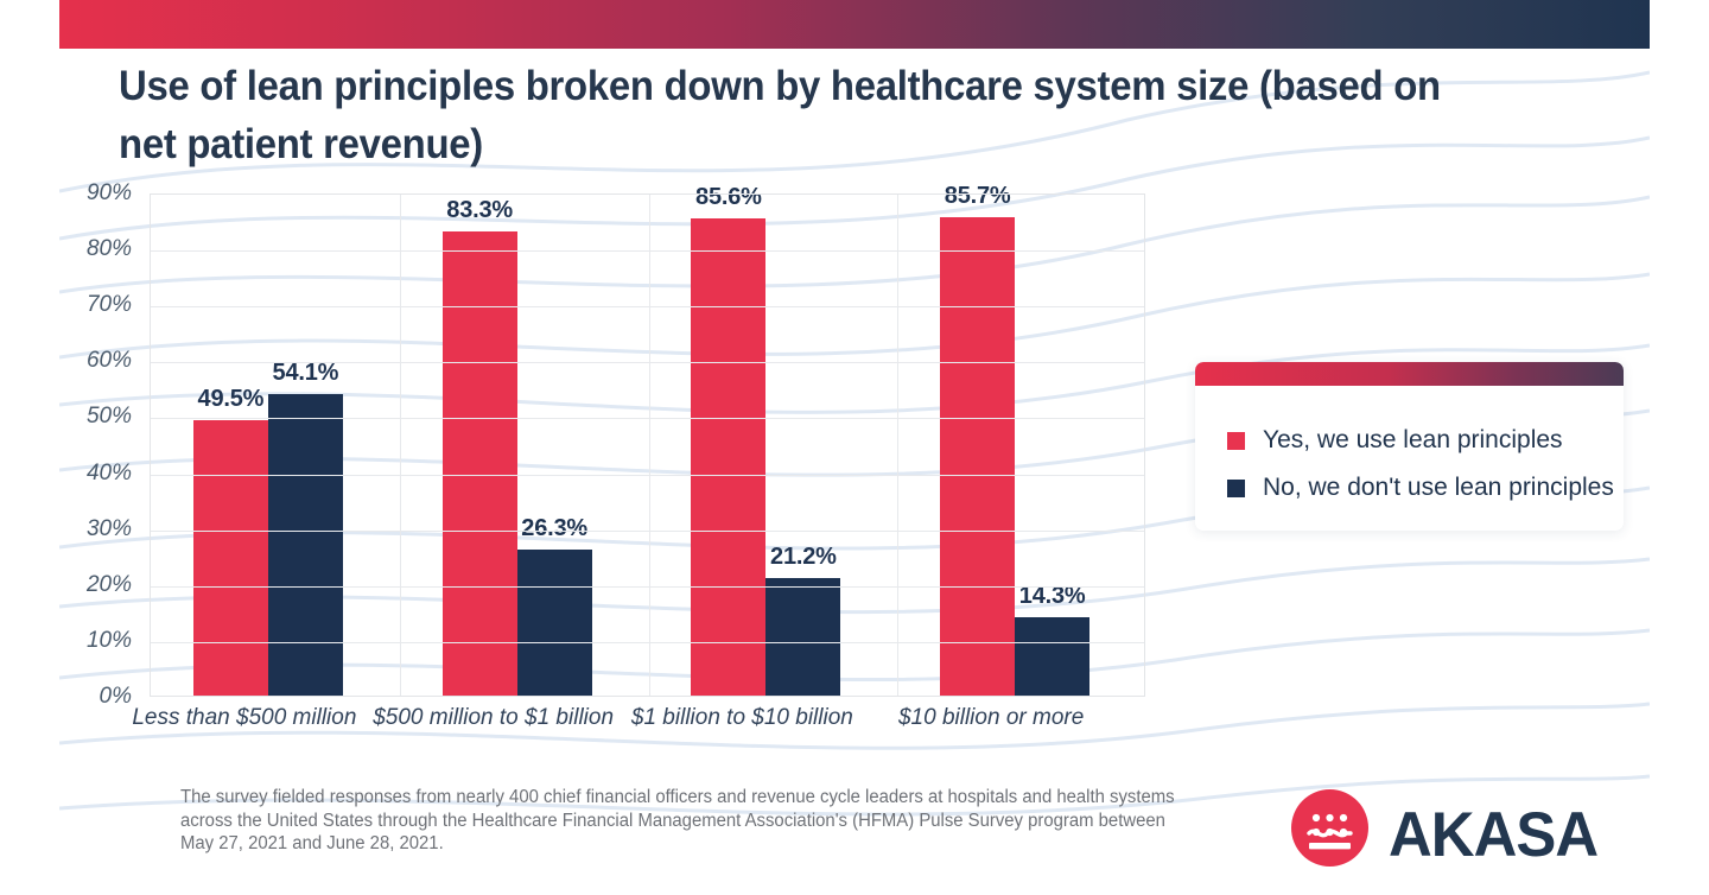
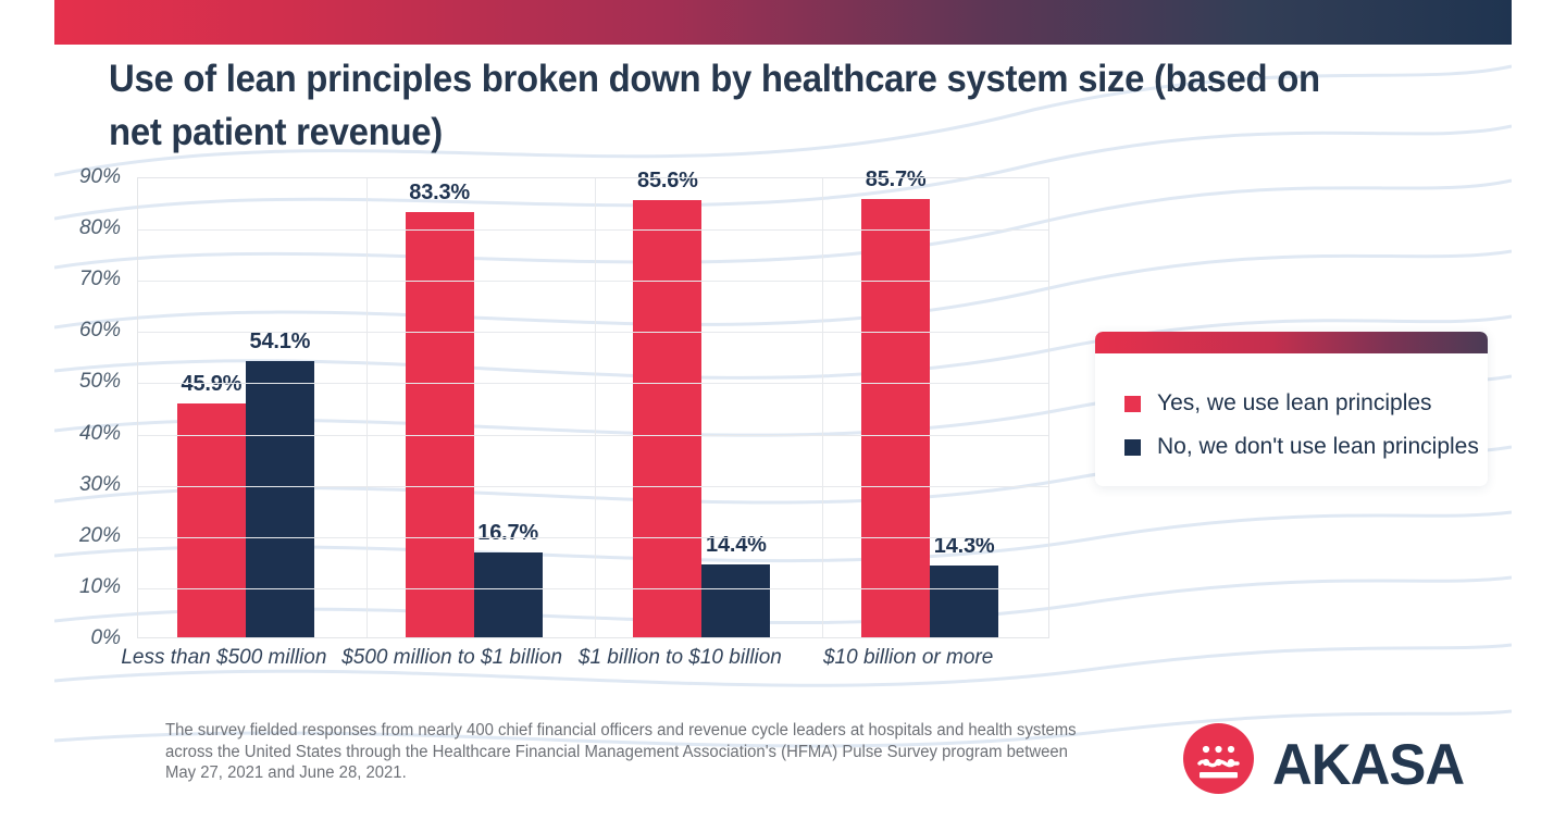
Yes, we use lean principles/Less than $500 million: 49.5% -> 45.9%
No, we don't use lean principles/$500 million to $1 billion: 26.3% -> 16.7%
No, we don't use lean principles/$1 billion to $10 billion: 21.2% -> 14.4%
